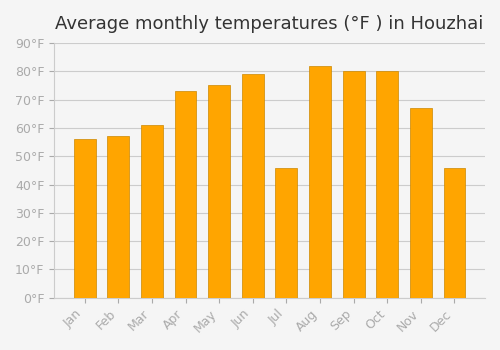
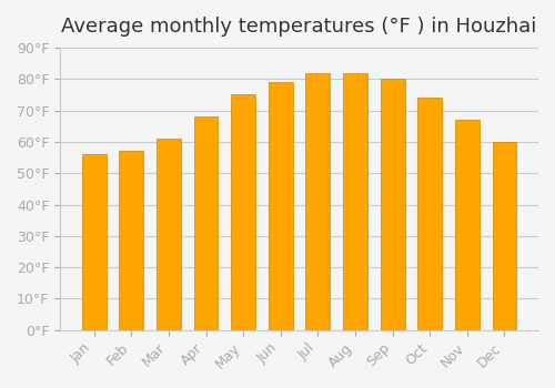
Apr: 73°F -> 68°F
Jul: 46°F -> 82°F
Oct: 80°F -> 74°F
Dec: 46°F -> 60°F
